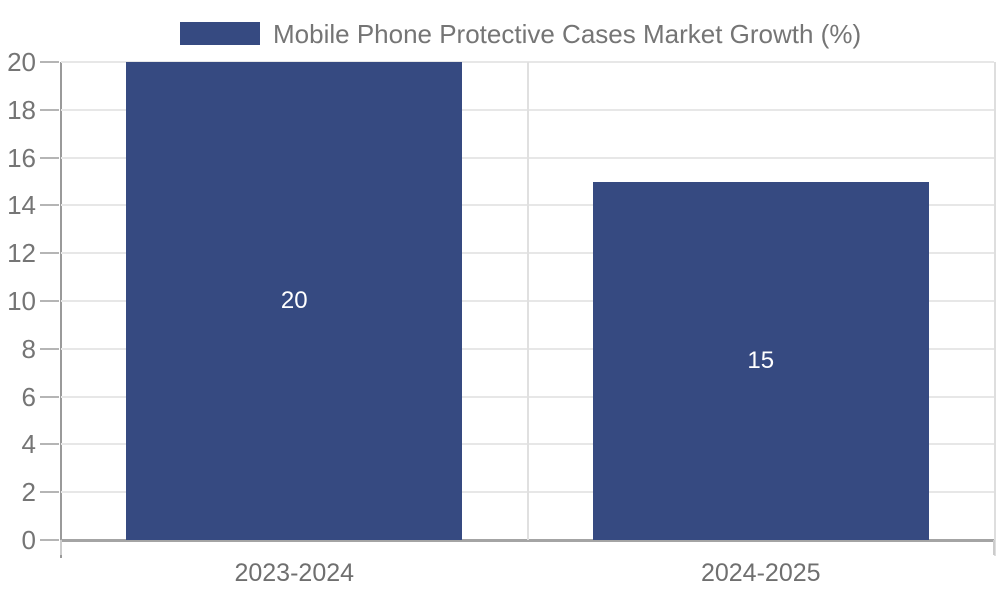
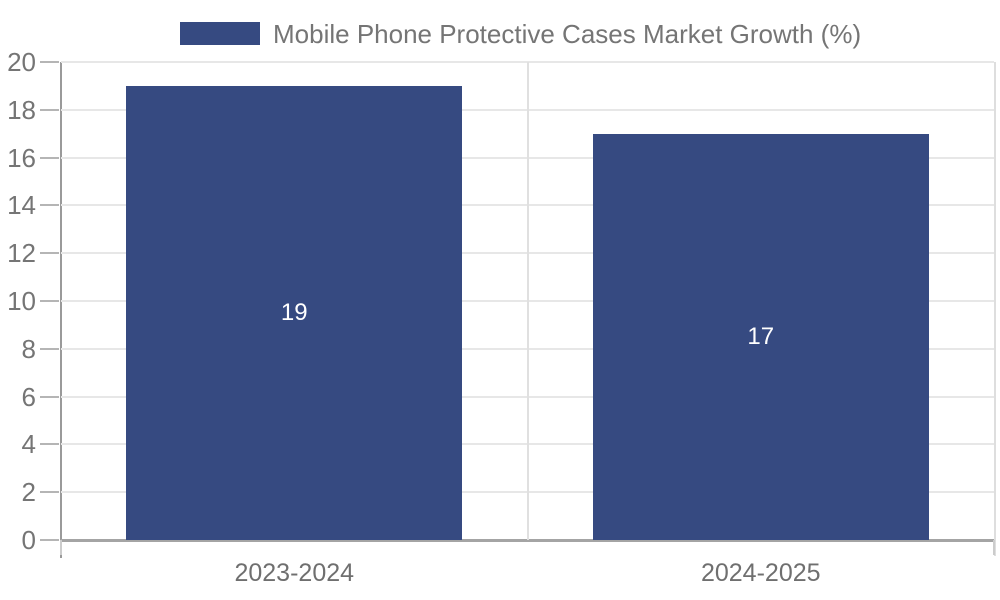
2023-2024: 20 -> 19
2024-2025: 15 -> 17
